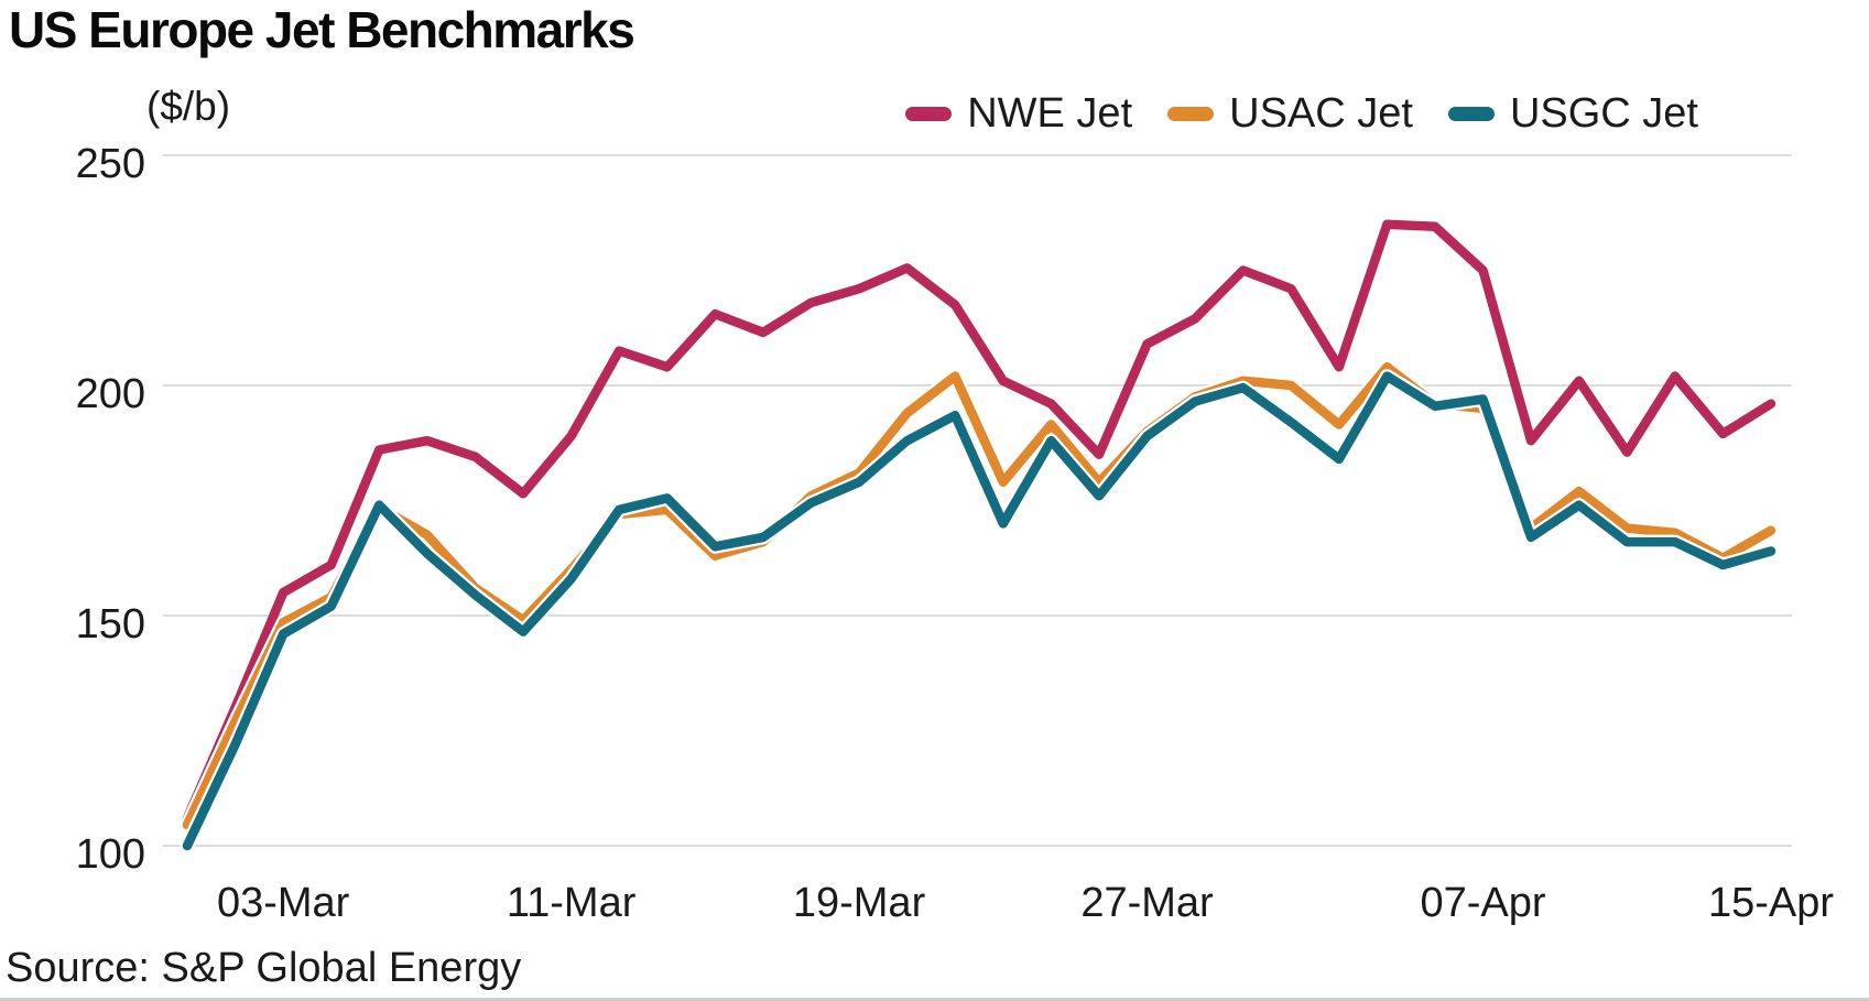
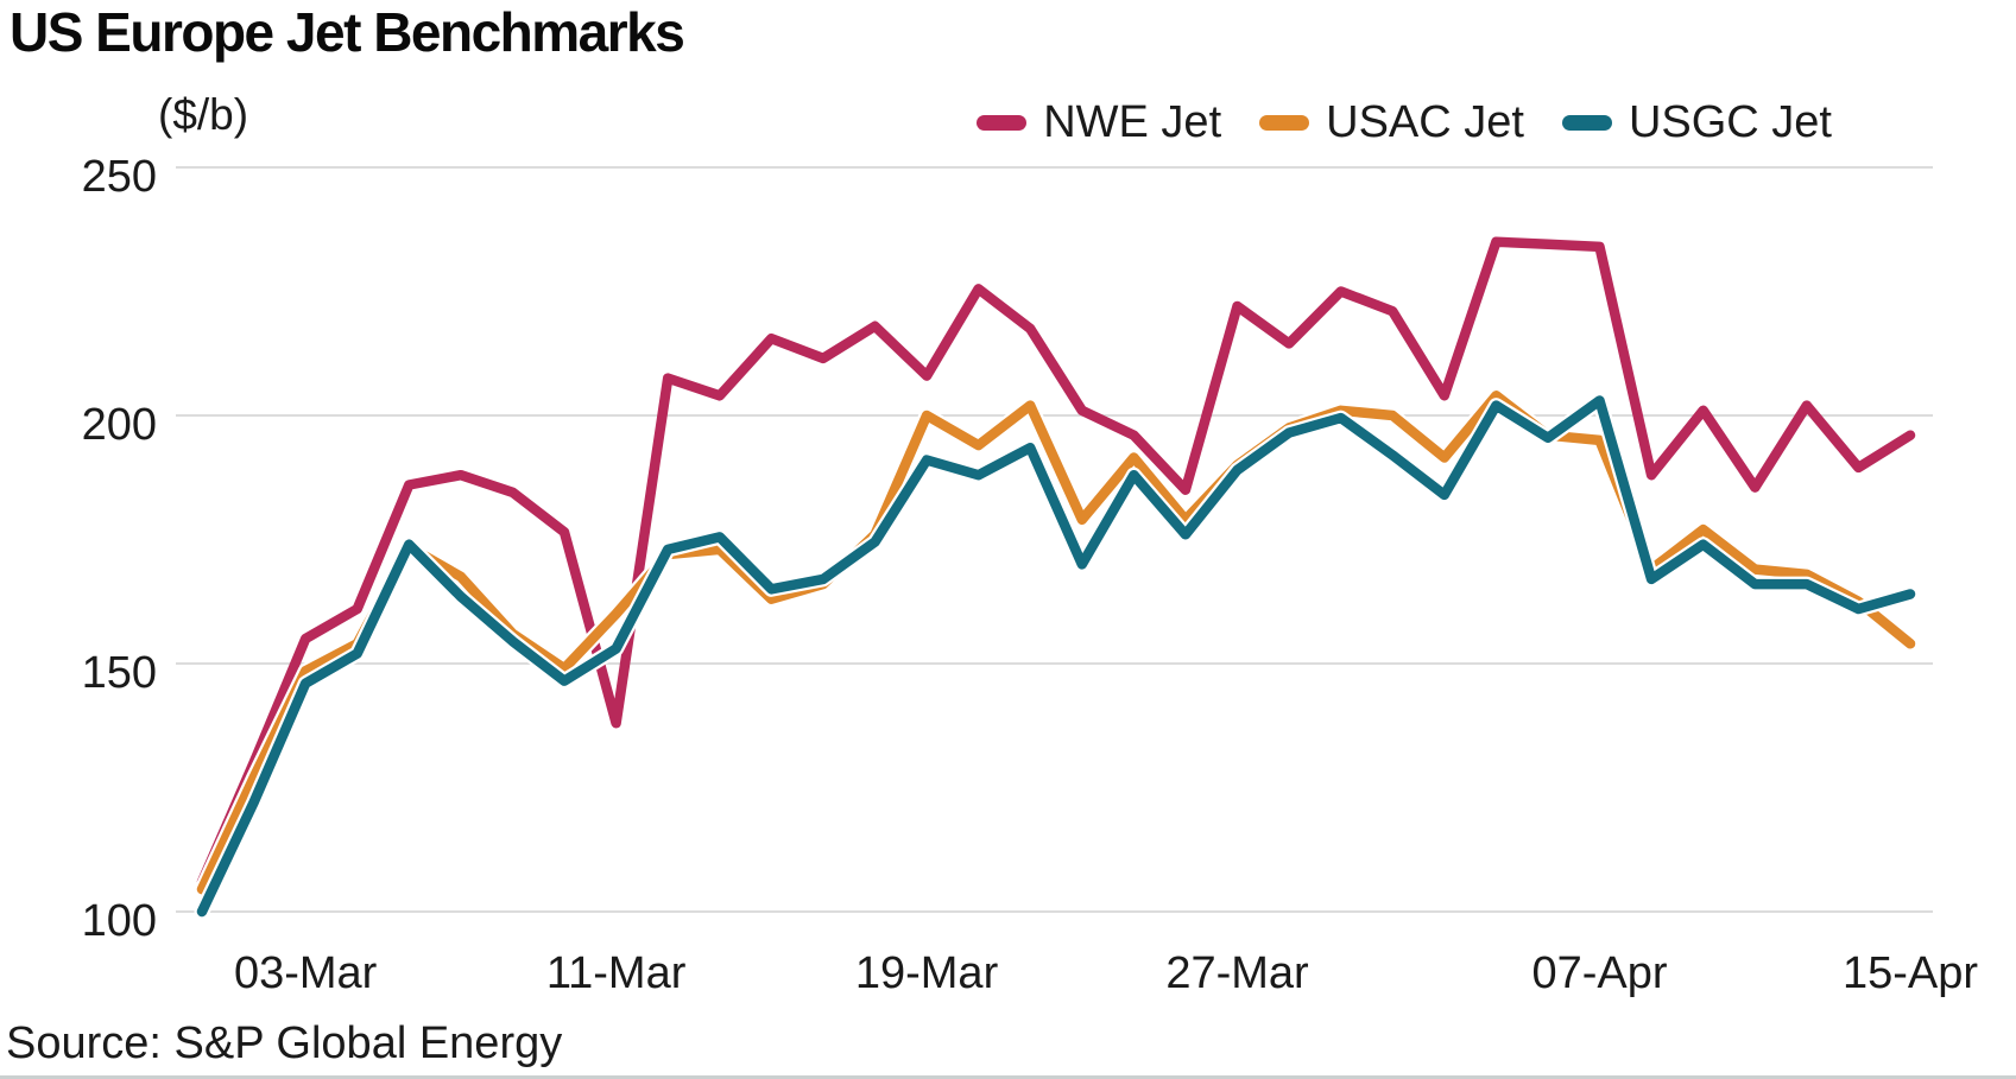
NWE Jet/11-Mar: 189 -> 138
USGC Jet/11-Mar: 158 -> 153
NWE Jet/19-Mar: 221 -> 208
USAC Jet/19-Mar: 181 -> 200
USGC Jet/19-Mar: 179 -> 191
NWE Jet/27-Mar: 209 -> 222
NWE Jet/07-Apr: 225 -> 234
USGC Jet/07-Apr: 197 -> 203
USAC Jet/15-Apr: 168 -> 154
